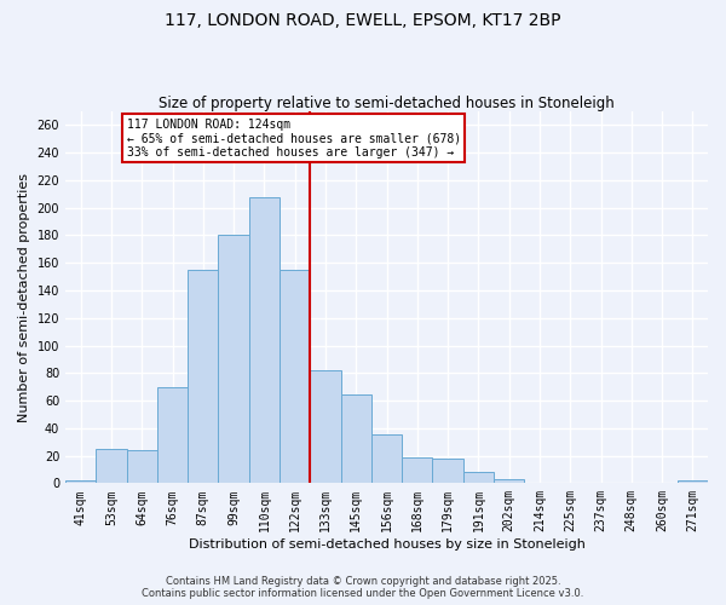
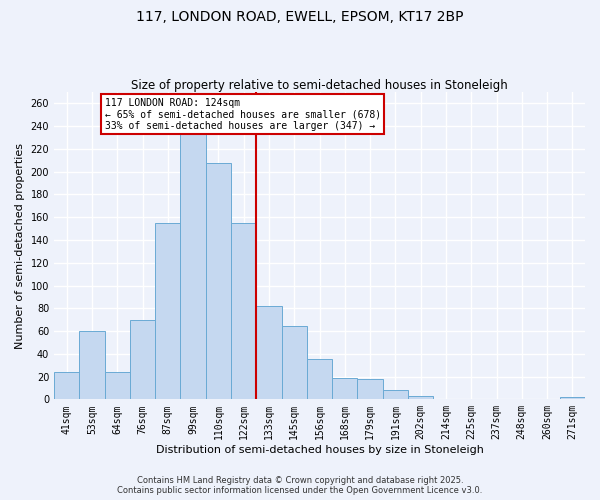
41sqm: 2 -> 24
53sqm: 25 -> 60
99sqm: 180 -> 235
